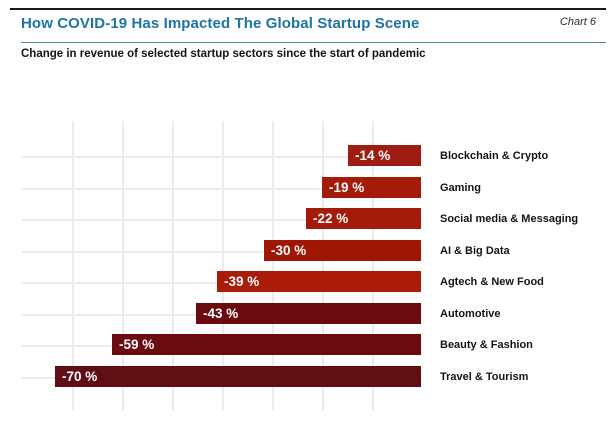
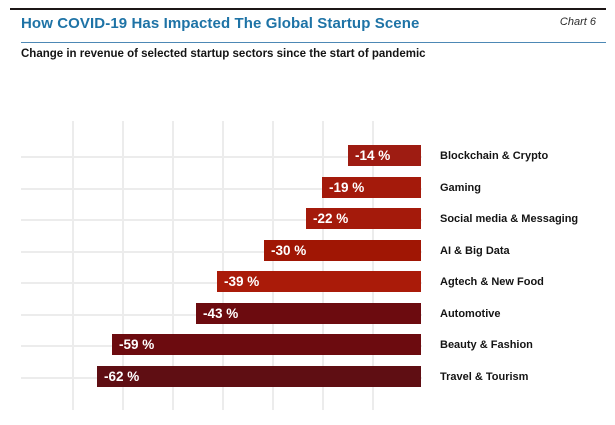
Travel & Tourism: -70 -> -62
